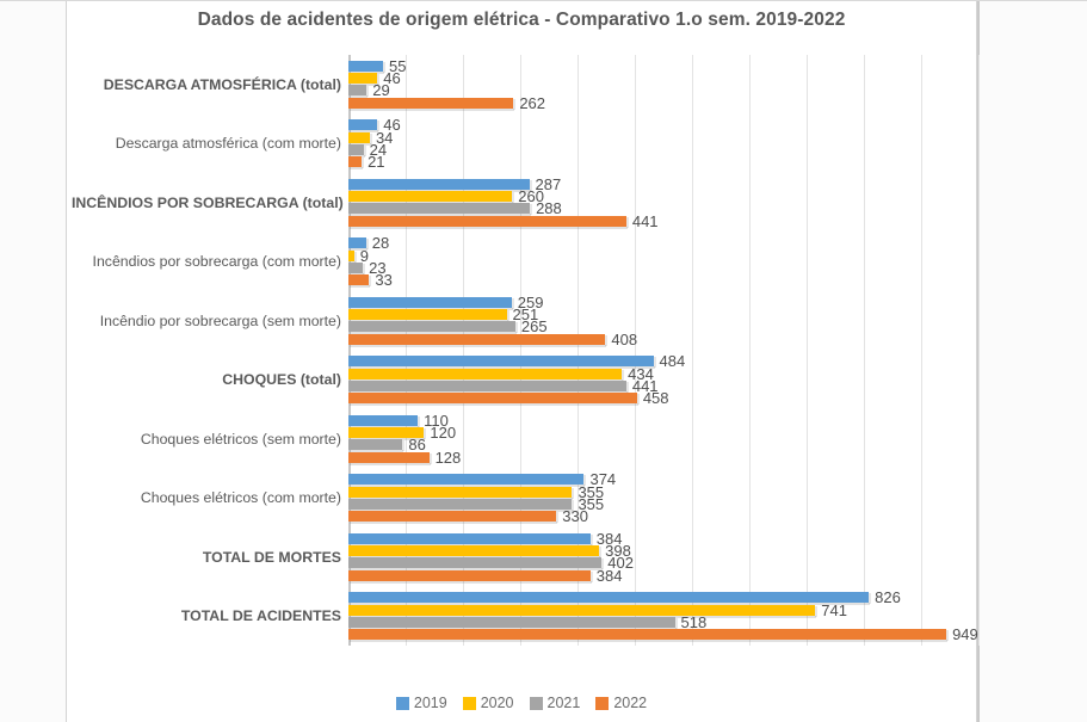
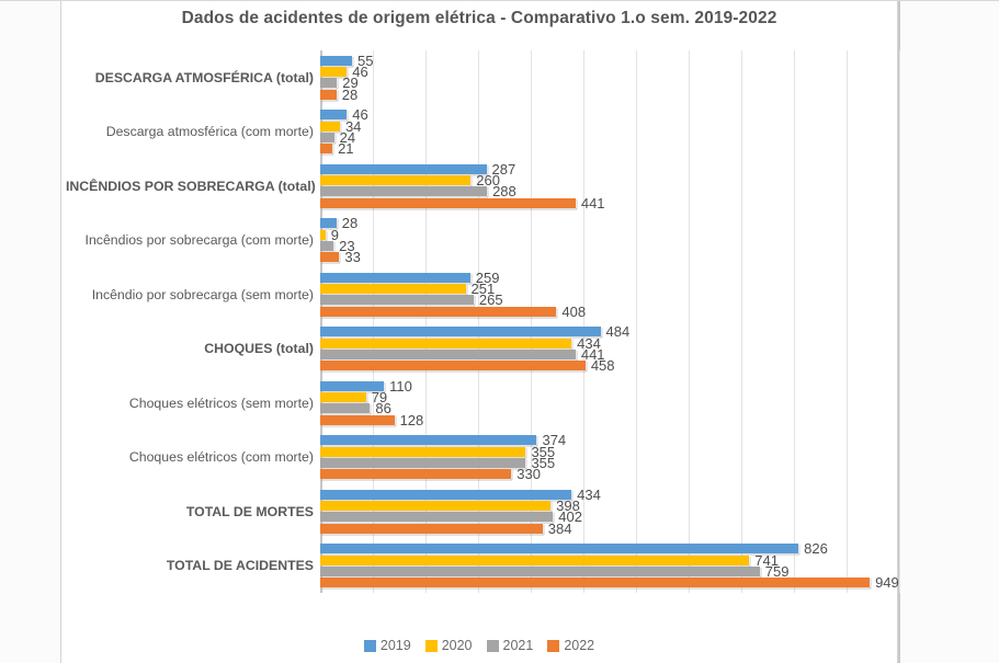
2022/DESCARGA ATMOSFÉRICA (total): 262 -> 28
2020/Choques elétricos (sem morte): 120 -> 79
2019/TOTAL DE MORTES: 384 -> 434
2021/TOTAL DE ACIDENTES: 518 -> 759
